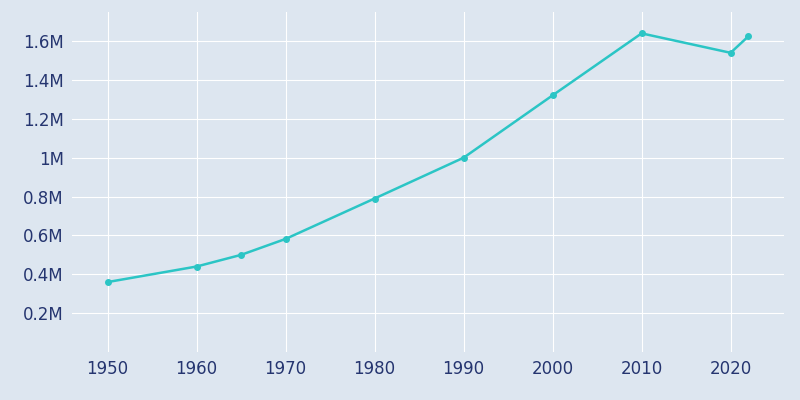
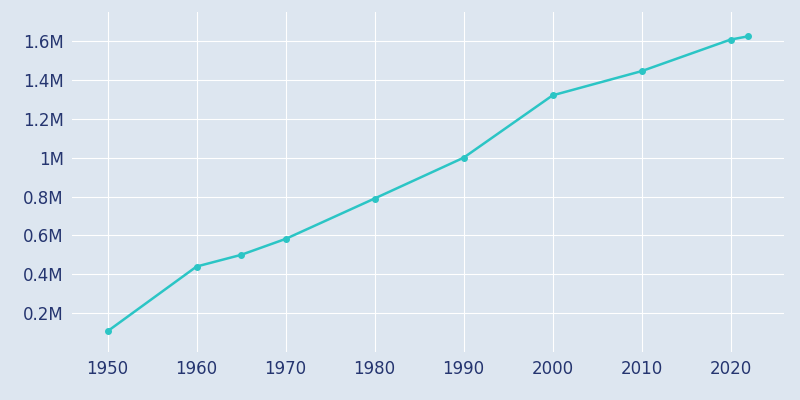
1950: 0.36M -> 0.11M
2010: 1.64M -> 1.45M
2020: 1.54M -> 1.61M
